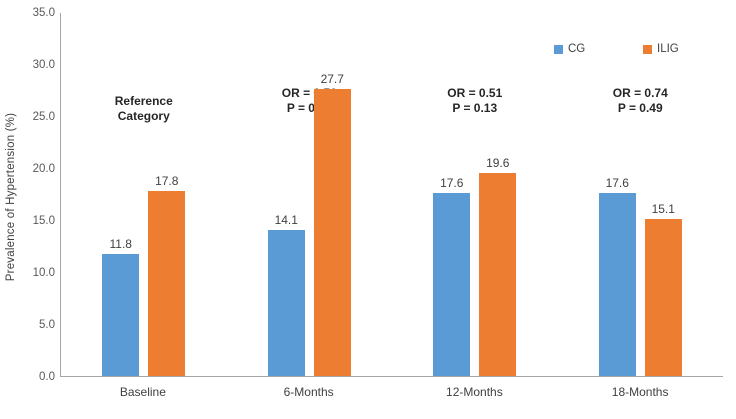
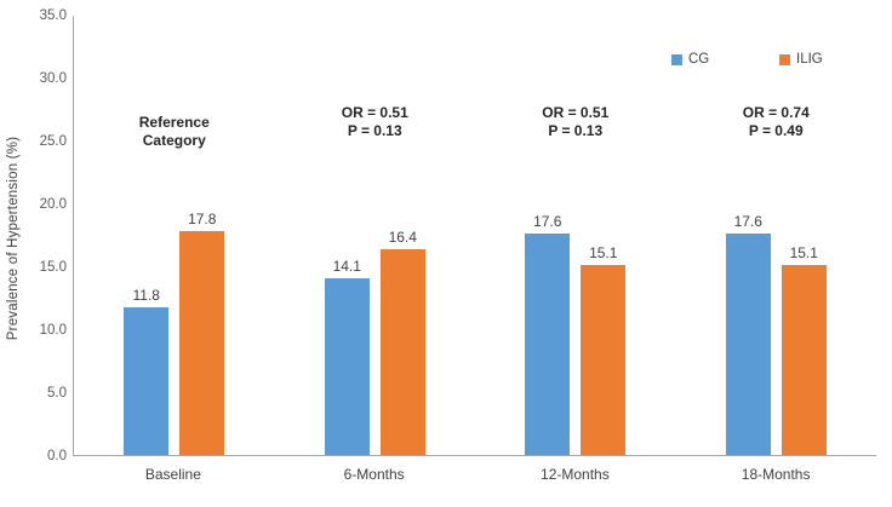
ILIG/6-Months: 27.7 -> 16.4
ILIG/12-Months: 19.6 -> 15.1
